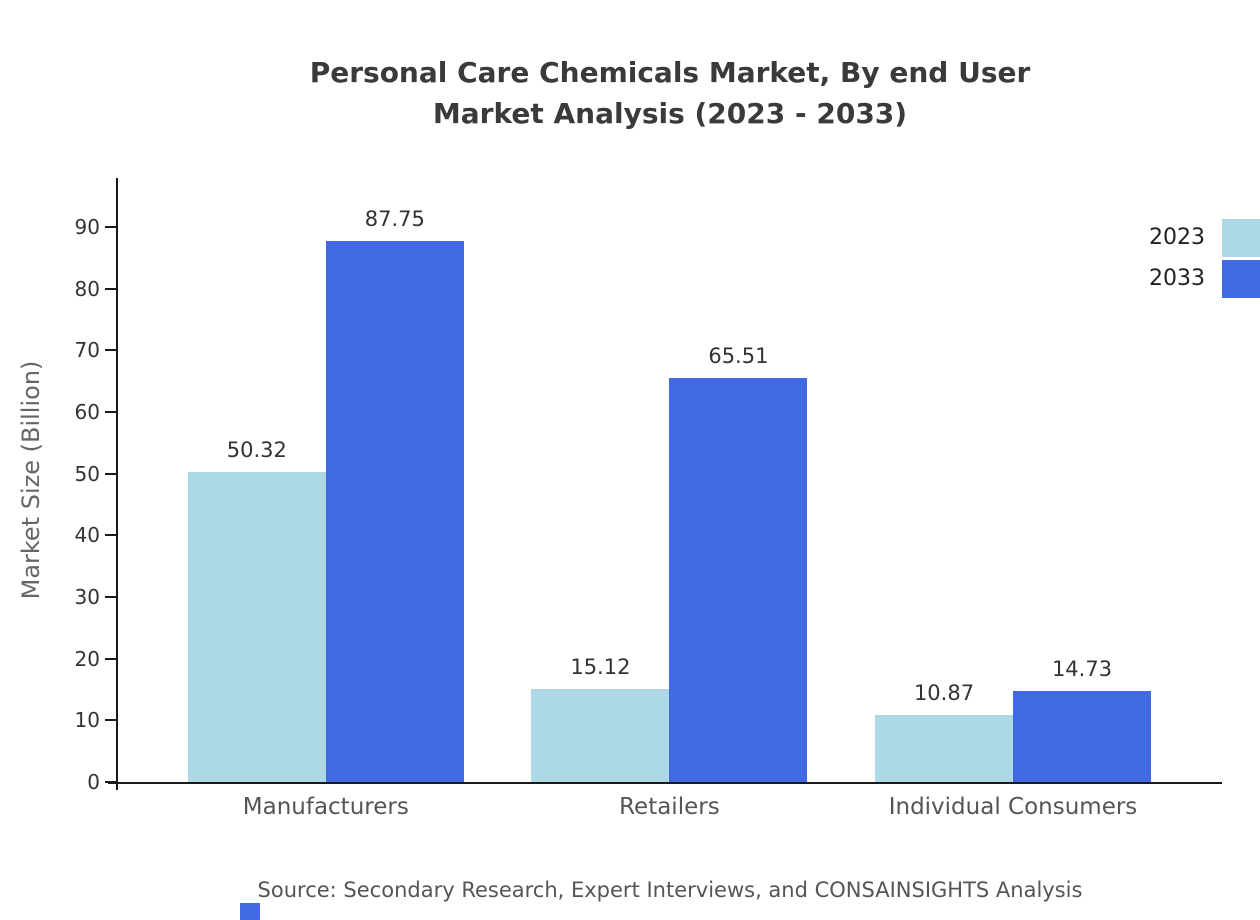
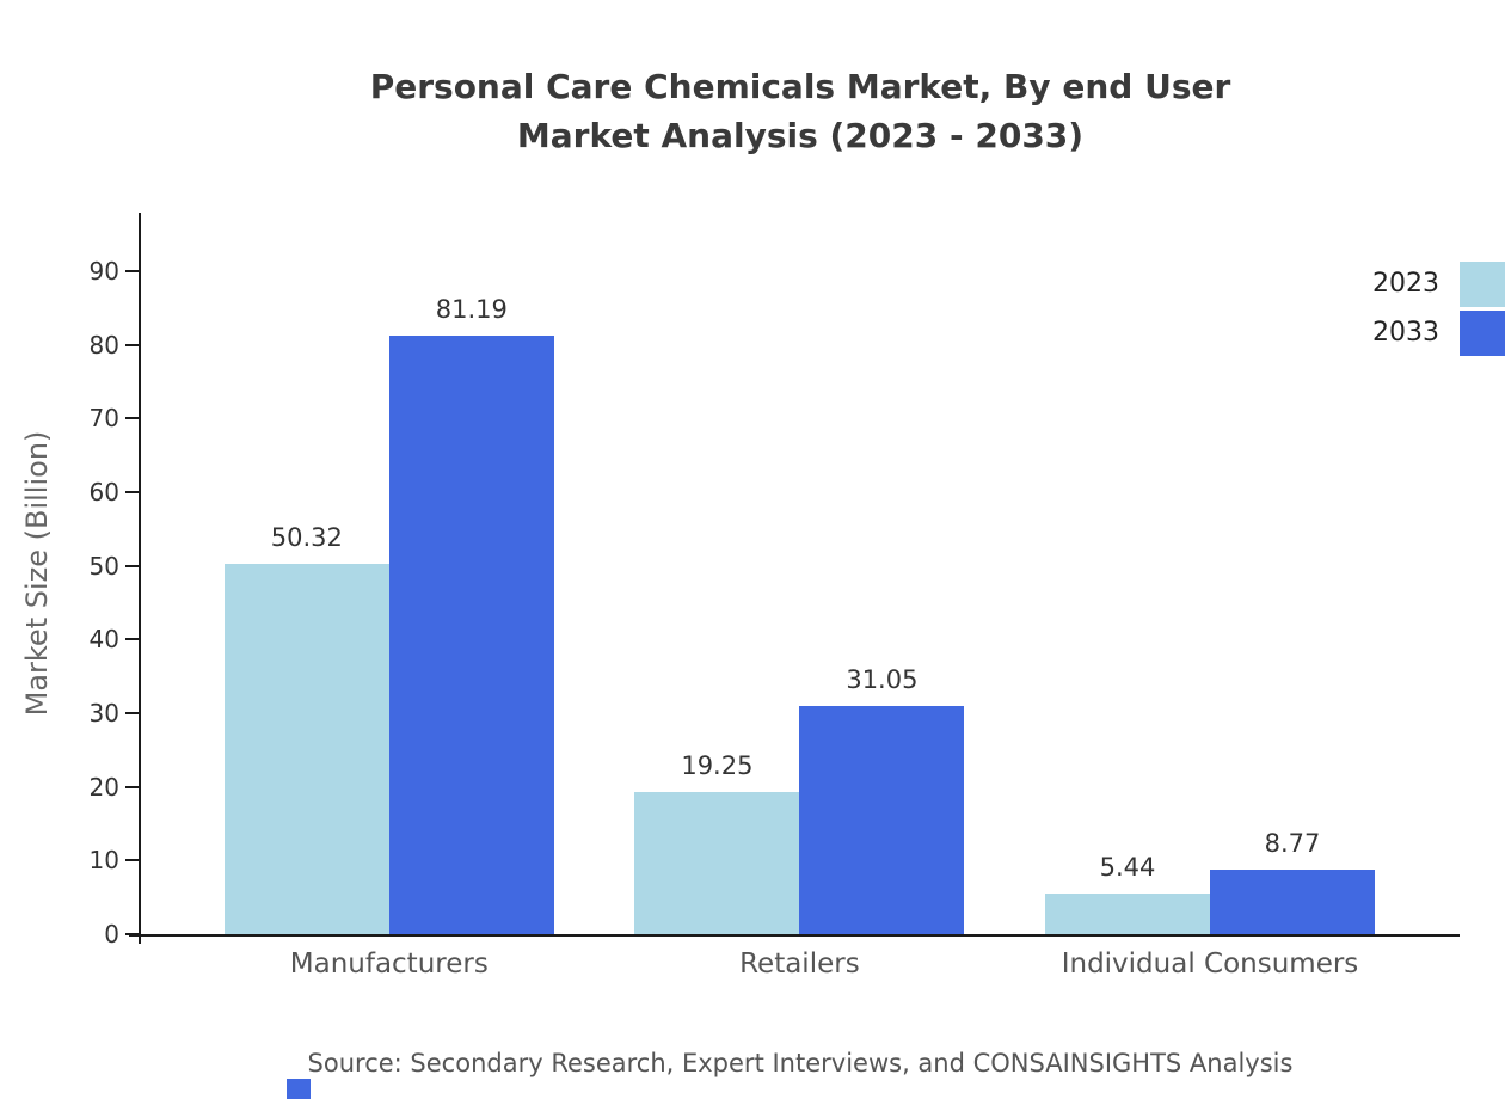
2033/Manufacturers: 87.75 -> 81.19
2023/Retailers: 15.12 -> 19.25
2033/Retailers: 65.51 -> 31.05
2023/Individual Consumers: 10.87 -> 5.44
2033/Individual Consumers: 14.73 -> 8.77
